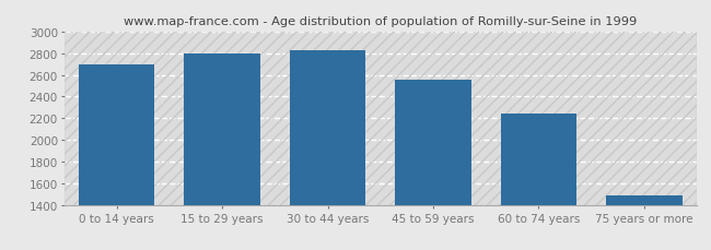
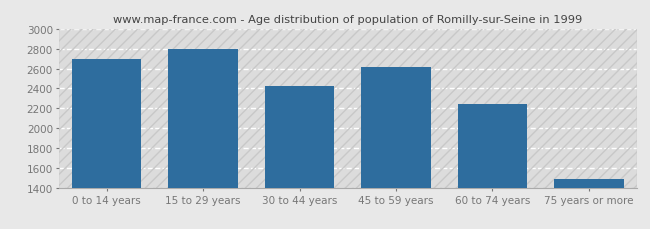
30 to 44 years: 2830 -> 2420
45 to 59 years: 2560 -> 2620
